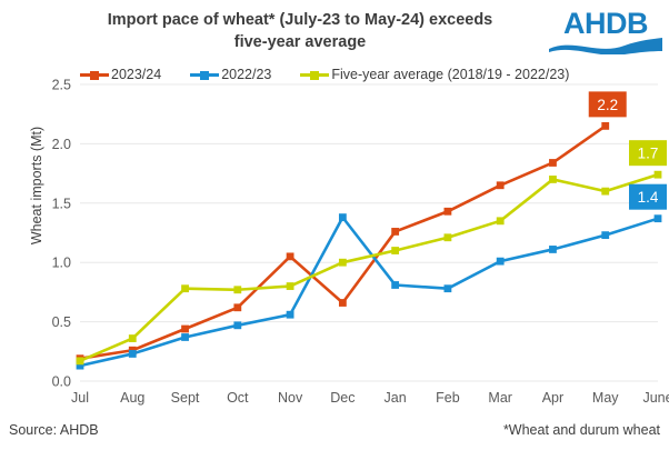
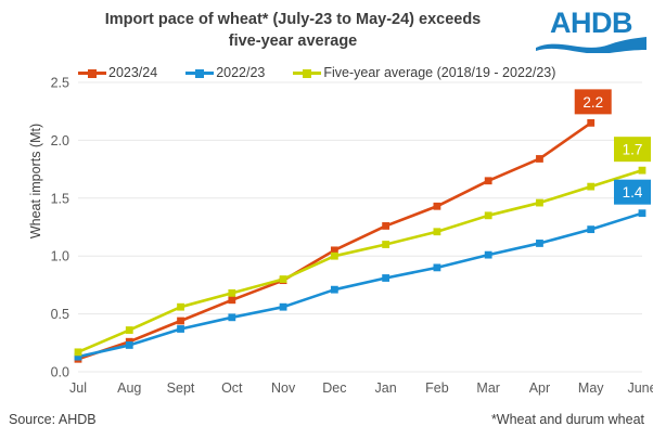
2023/24/Jul: 0.19 -> 0.11
Five-year average (2018/19 - 2022/23)/Sept: 0.78 -> 0.56
Five-year average (2018/19 - 2022/23)/Oct: 0.77 -> 0.68
2023/24/Nov: 1.05 -> 0.79
2023/24/Dec: 0.66 -> 1.05
2022/23/Dec: 1.38 -> 0.71
2022/23/Feb: 0.78 -> 0.90
Five-year average (2018/19 - 2022/23)/Apr: 1.70 -> 1.46
